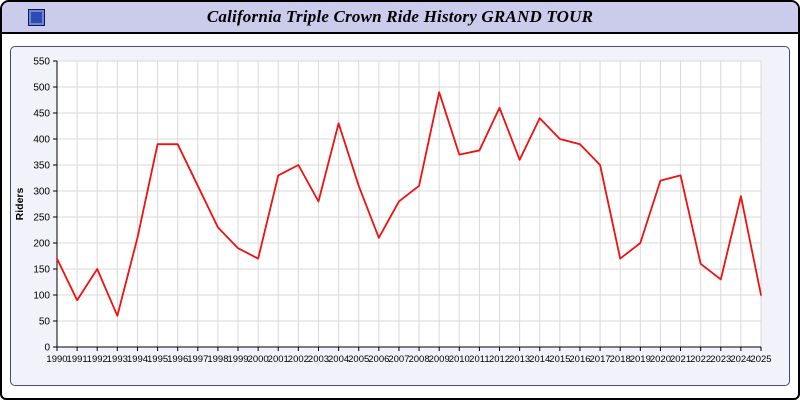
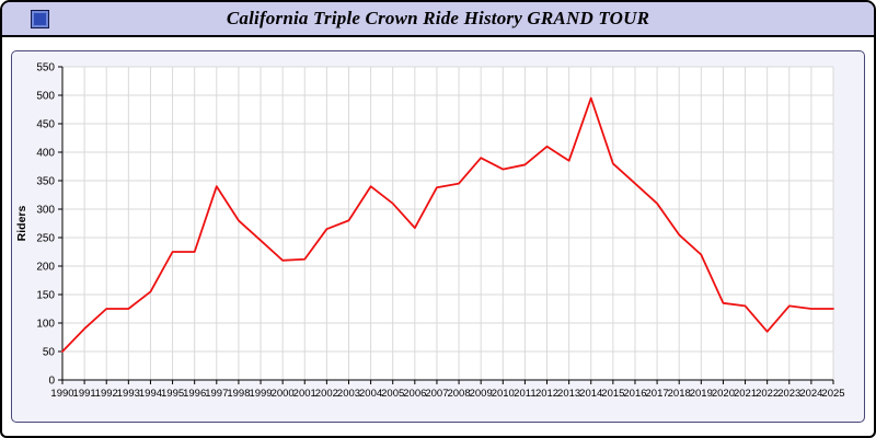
1990: 170 -> 50
1992: 150 -> 120
1993: 60 -> 120
1994: 210 -> 160
1995: 390 -> 220
1996: 390 -> 220
1997: 310 -> 340
1998: 230 -> 280
1999: 190 -> 240
2000: 170 -> 210
2001: 330 -> 210
2002: 350 -> 260
2004: 430 -> 340
2006: 210 -> 270
2007: 280 -> 340
2008: 310 -> 340
2009: 490 -> 390
2012: 460 -> 410
2013: 360 -> 380
2014: 440 -> 500
2015: 400 -> 380
2016: 390 -> 340
2017: 350 -> 310
2018: 170 -> 260
2019: 200 -> 220
2020: 320 -> 140
2021: 330 -> 130
2022: 160 -> 80
2024: 290 -> 120
2025: 100 -> 120
